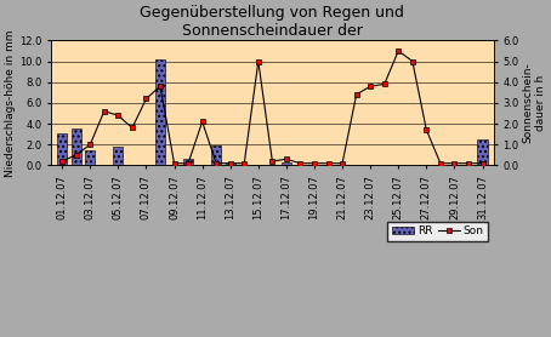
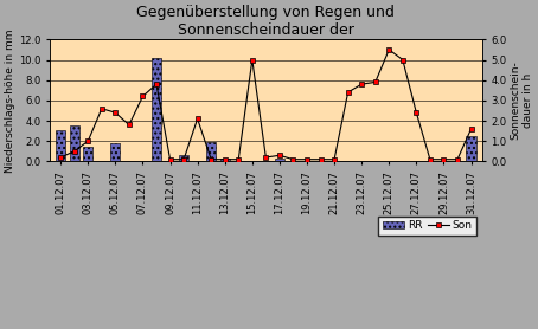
Son/27.12.07: 1.7 -> 2.4
Son/31.12.07: 0.1 -> 1.6
